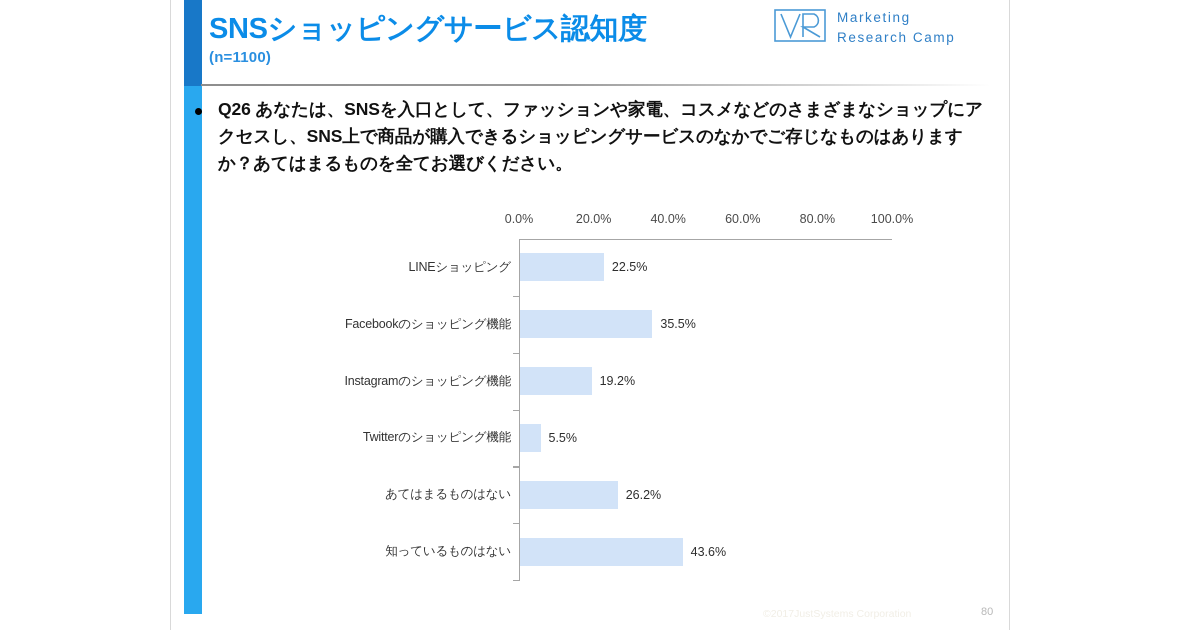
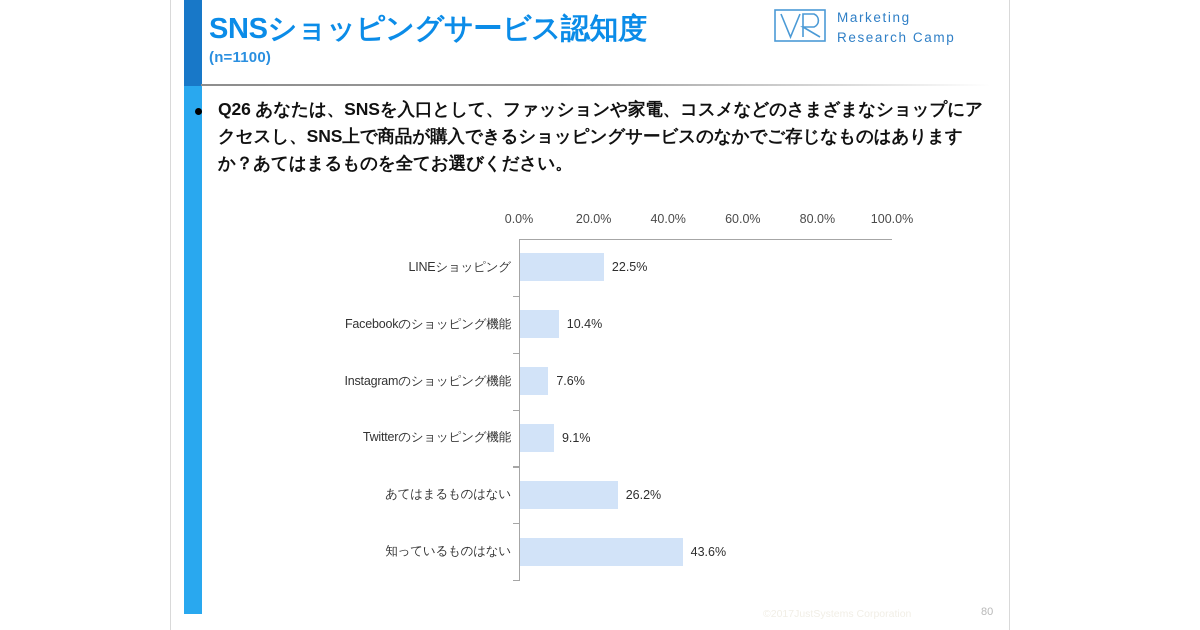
Facebookのショッピング機能: 35.5% -> 10.4%
Instagramのショッピング機能: 19.2% -> 7.6%
Twitterのショッピング機能: 5.5% -> 9.1%
